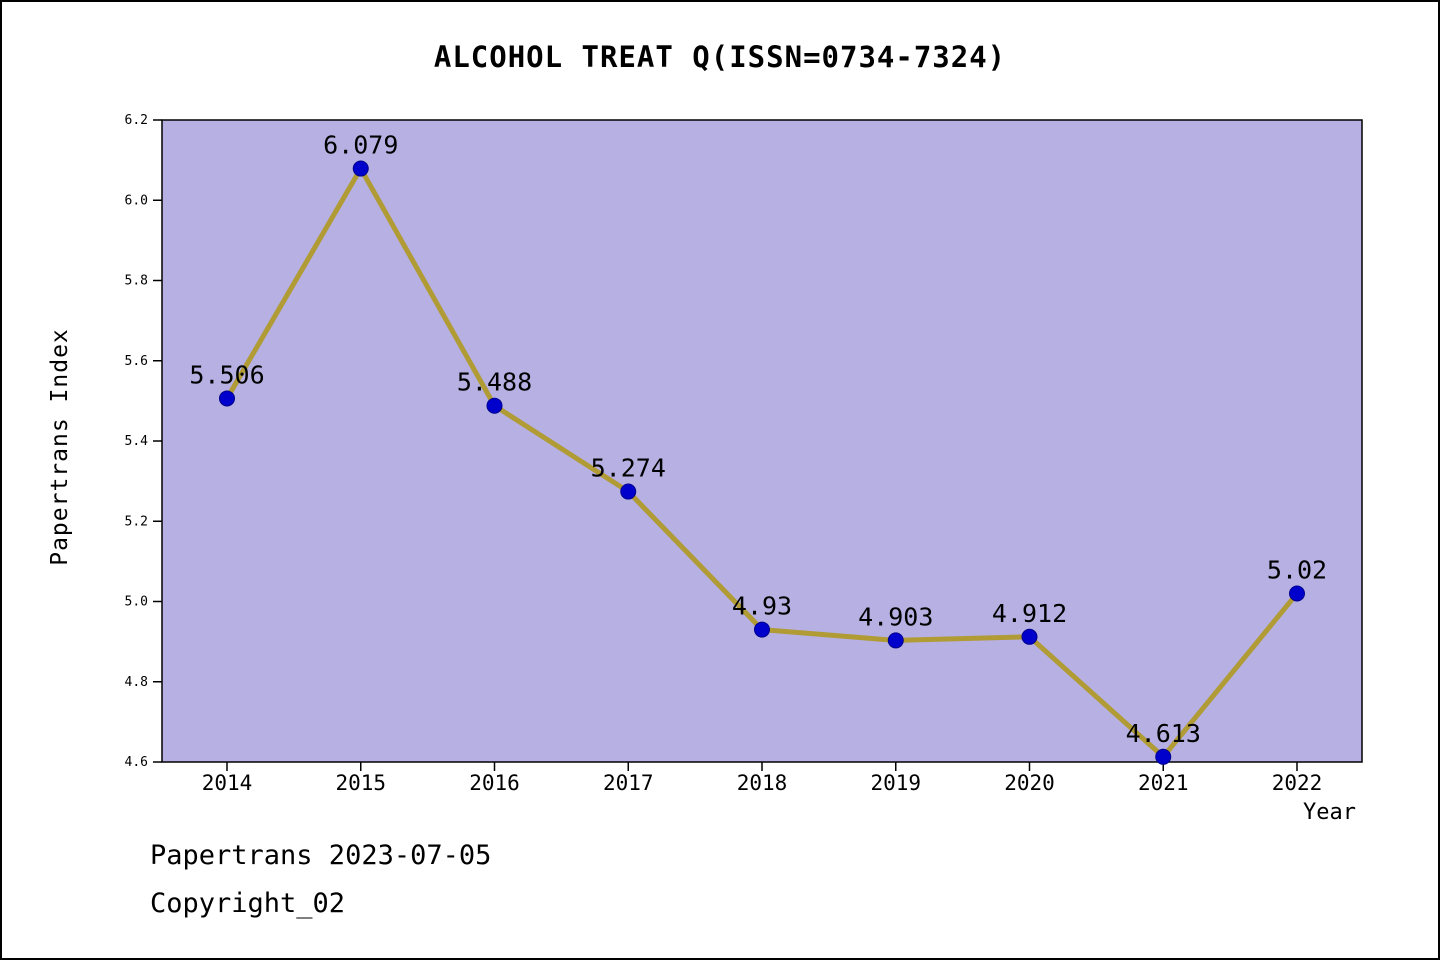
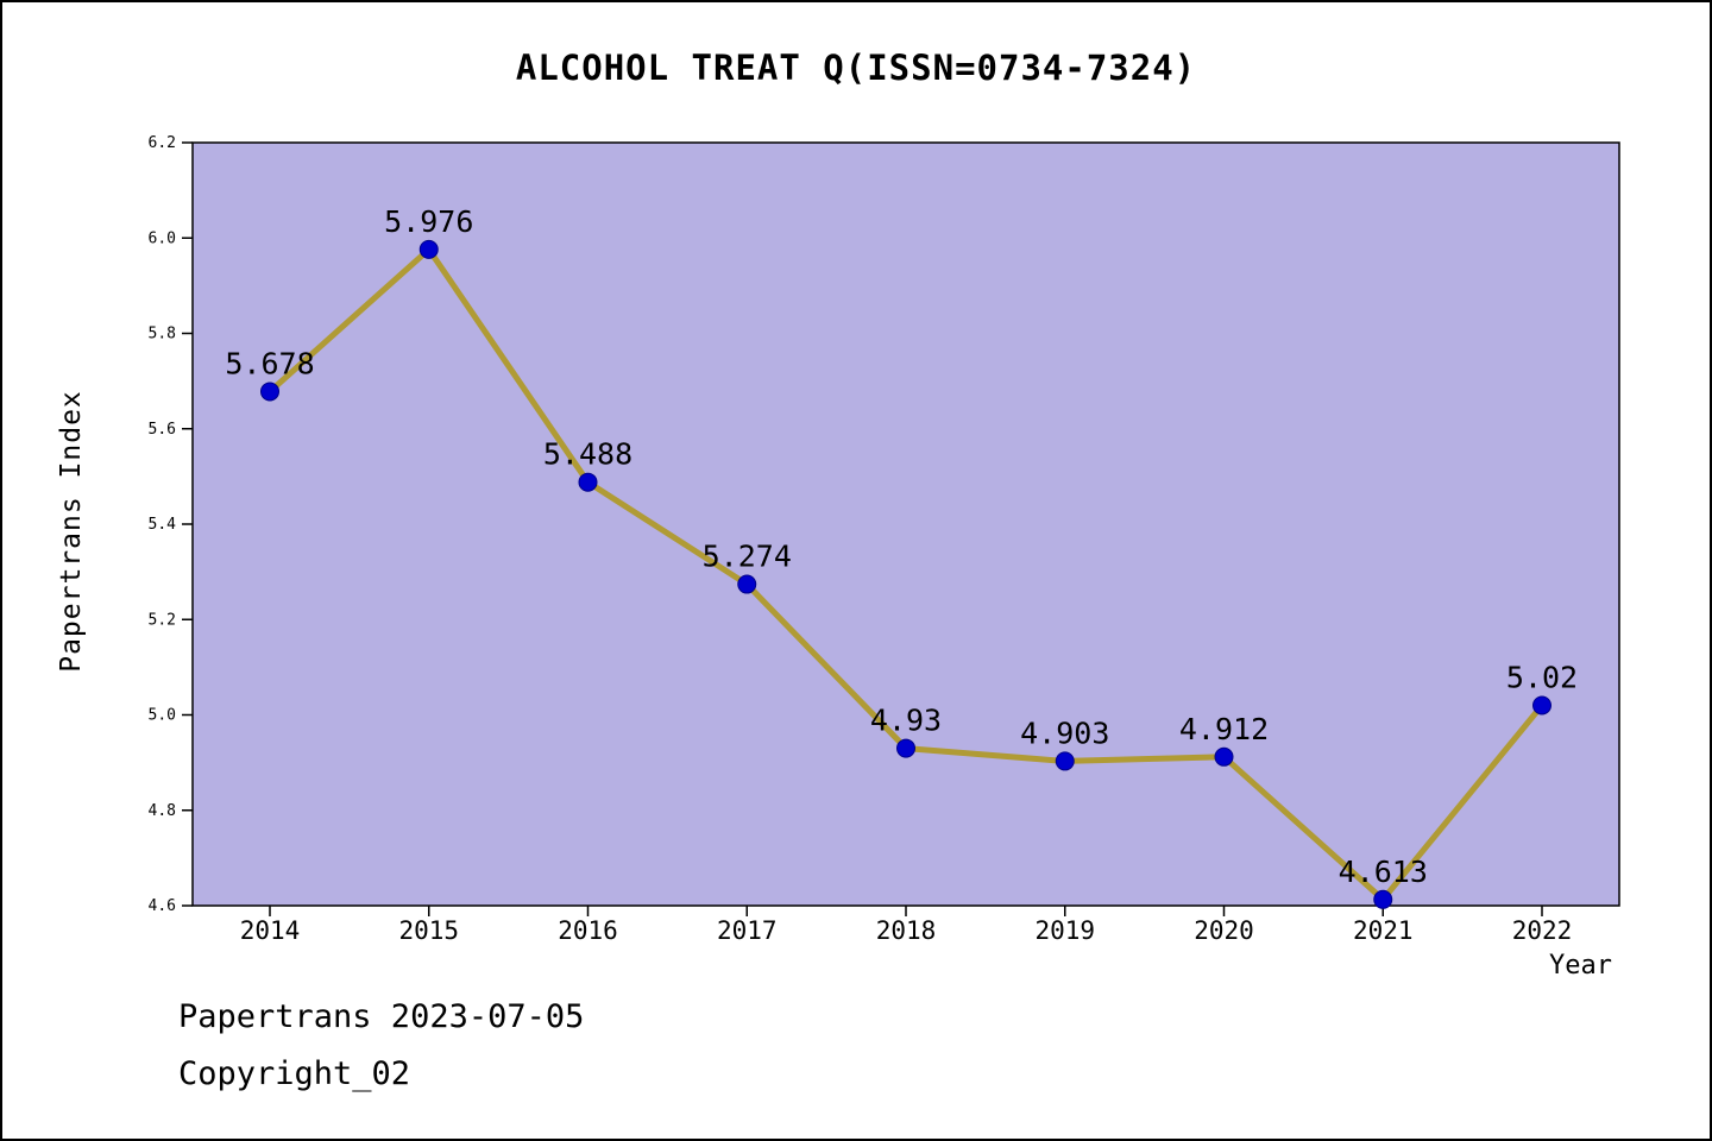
2014: 5.506 -> 5.678
2015: 6.079 -> 5.976
